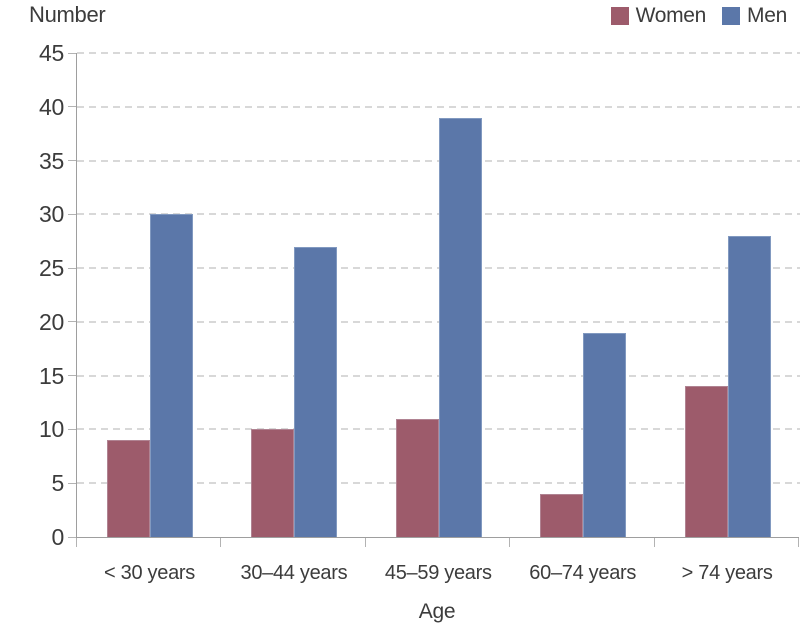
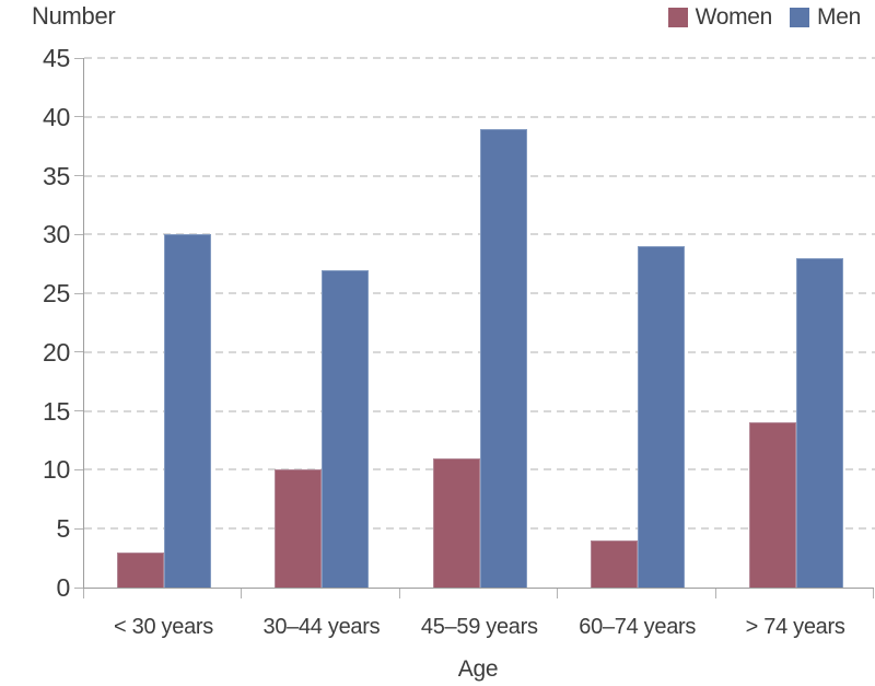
Women/< 30 years: 9 -> 3
Men/60–74 years: 19 -> 29
